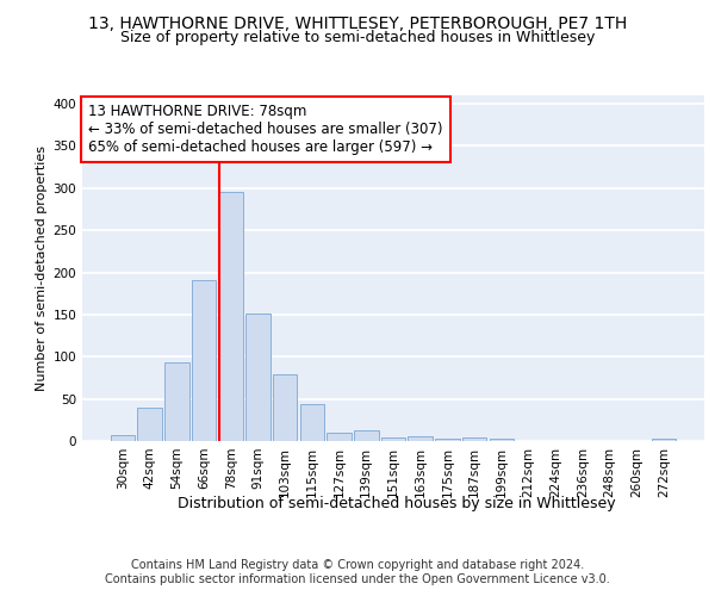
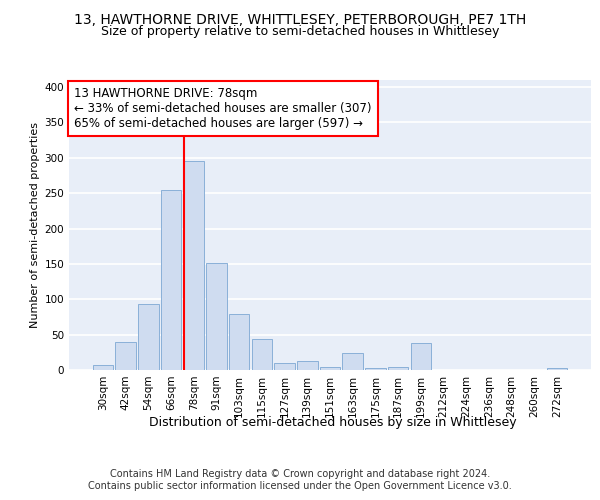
66sqm: 191 -> 254
163sqm: 6 -> 24
199sqm: 3 -> 38
